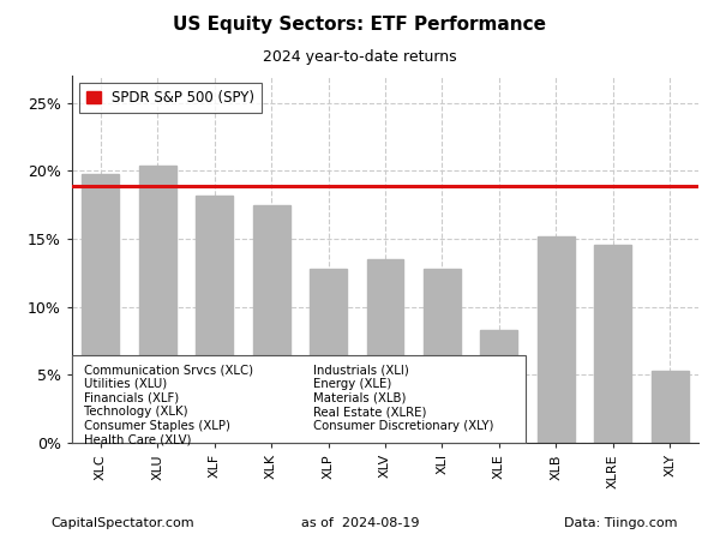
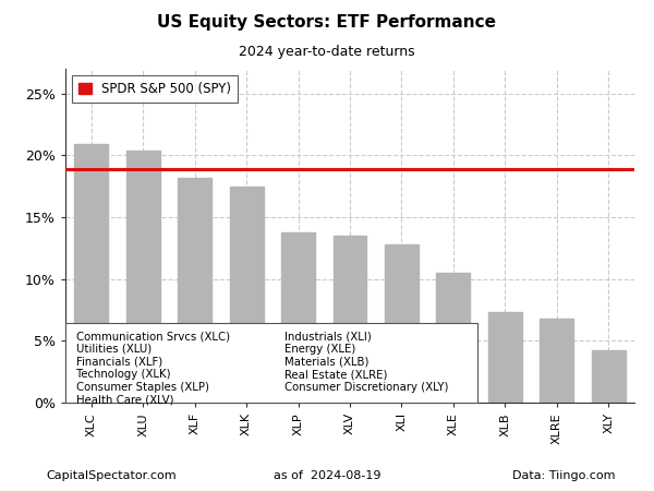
XLC: 19.8% -> 20.9%
XLP: 12.8% -> 13.8%
XLE: 8.3% -> 10.5%
XLB: 15.2% -> 7.3%
XLRE: 14.6% -> 6.8%
XLY: 5.3% -> 4.2%
